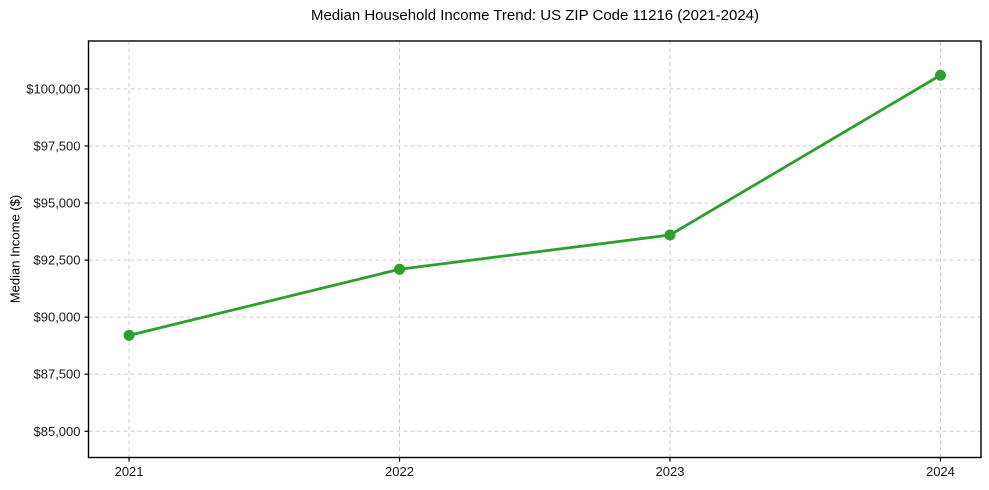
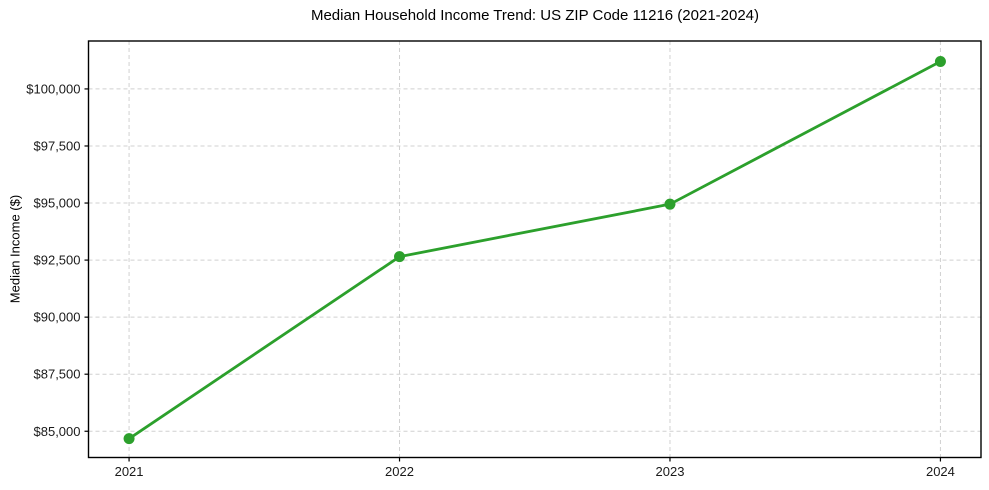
2021: $89200 -> $84700
2022: $92100 -> $92600
2023: $93600 -> $95000
2024: $100600 -> $101200
